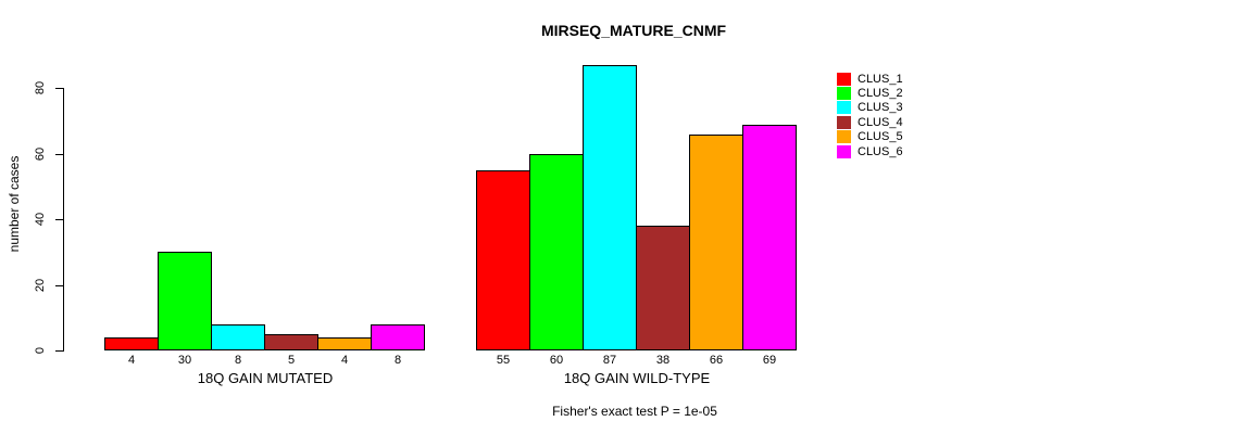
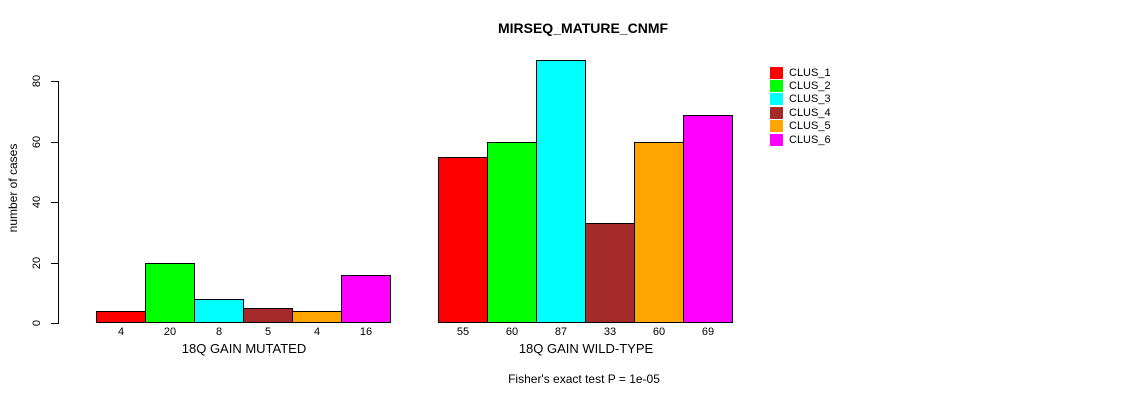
CLUS_2/18Q GAIN MUTATED: 30 -> 20
CLUS_6/18Q GAIN MUTATED: 8 -> 16
CLUS_4/18Q GAIN WILD-TYPE: 38 -> 33
CLUS_5/18Q GAIN WILD-TYPE: 66 -> 60
